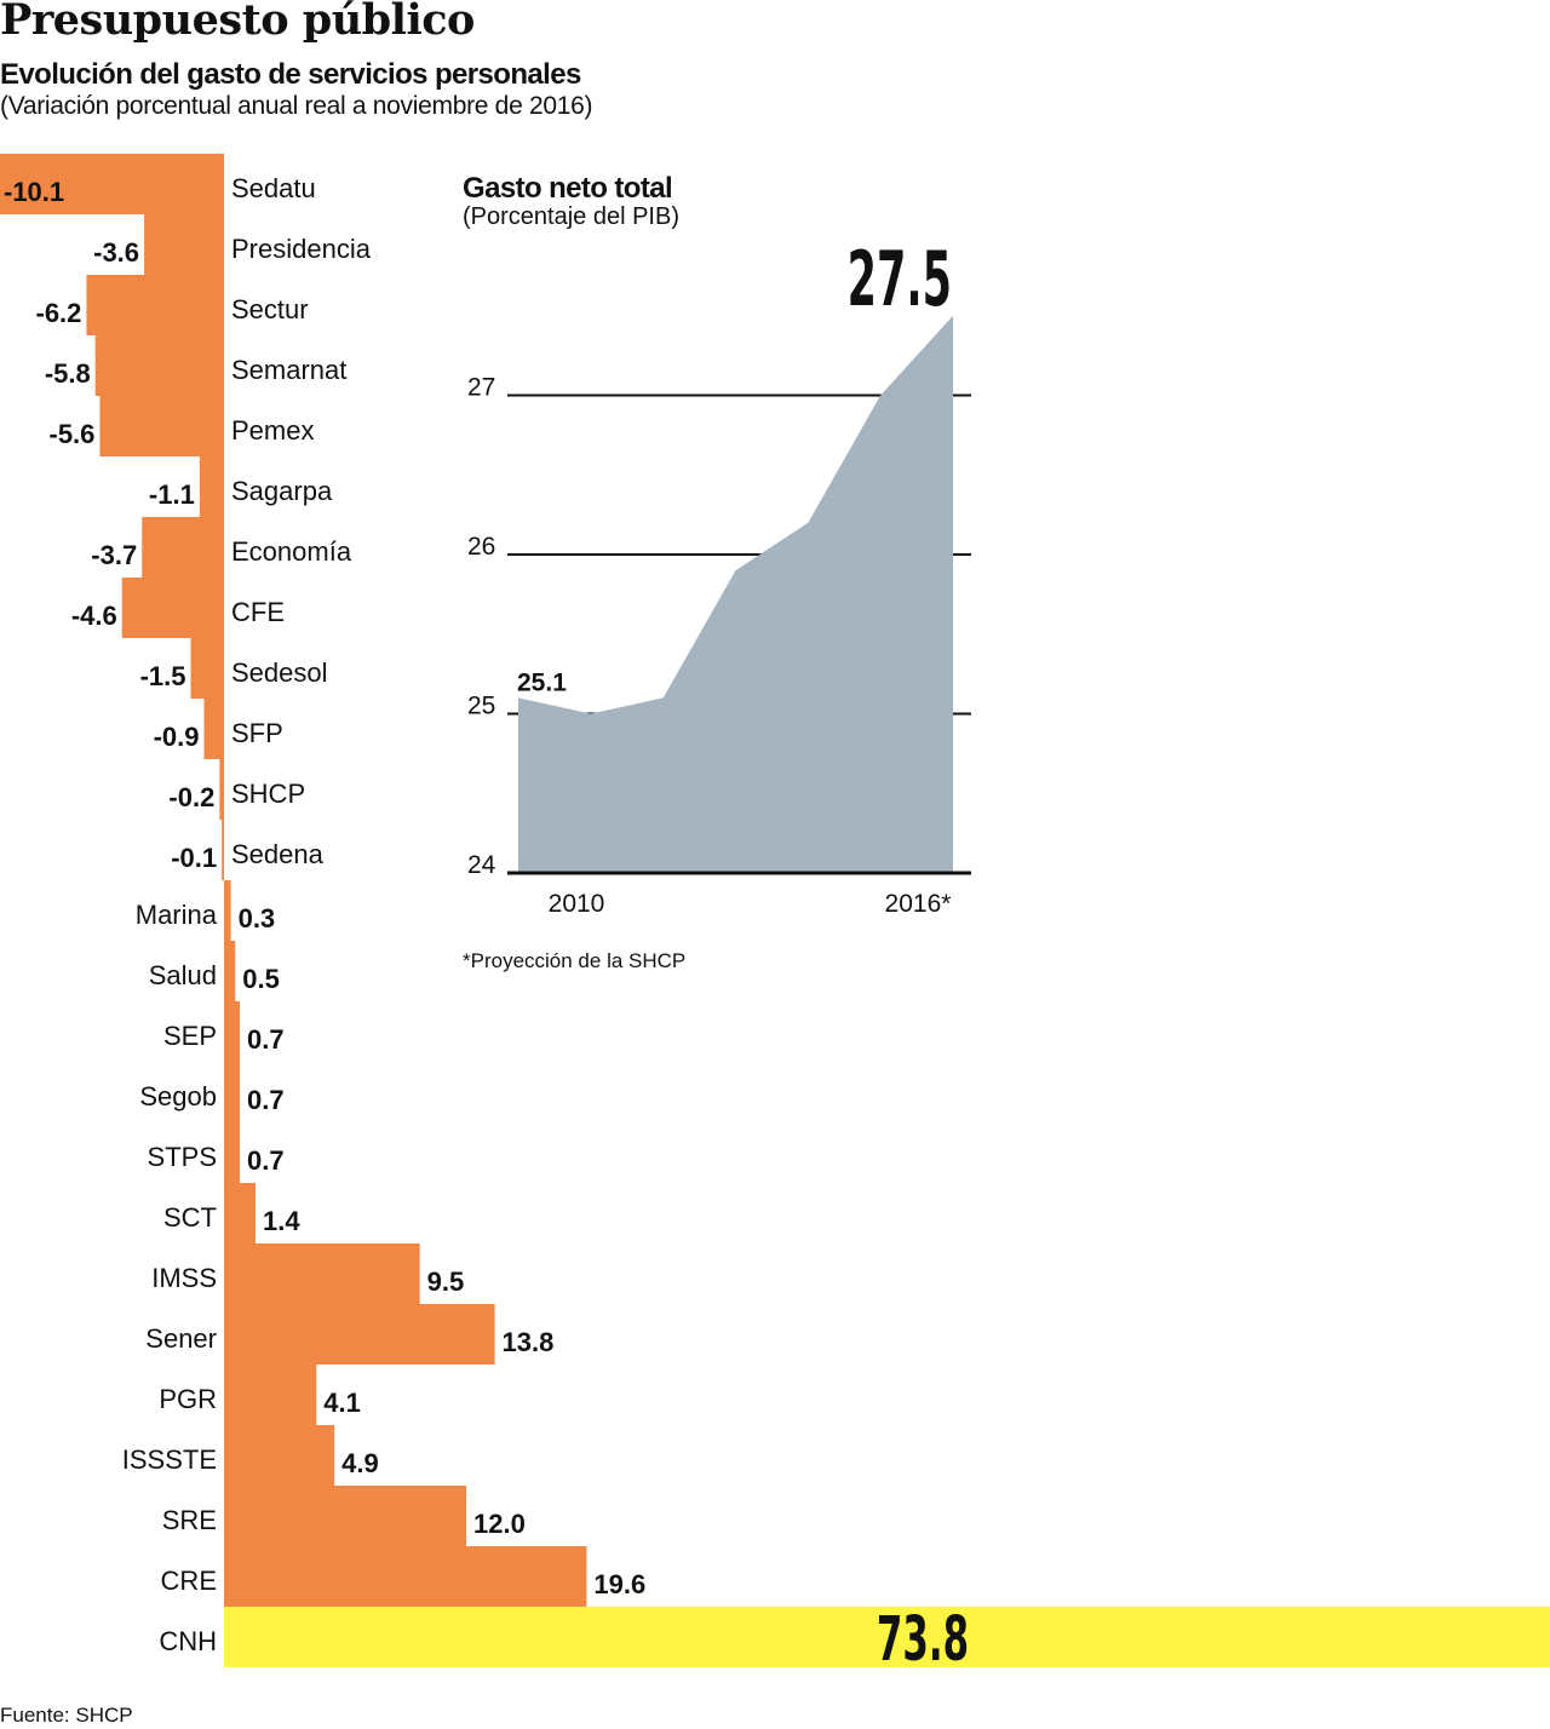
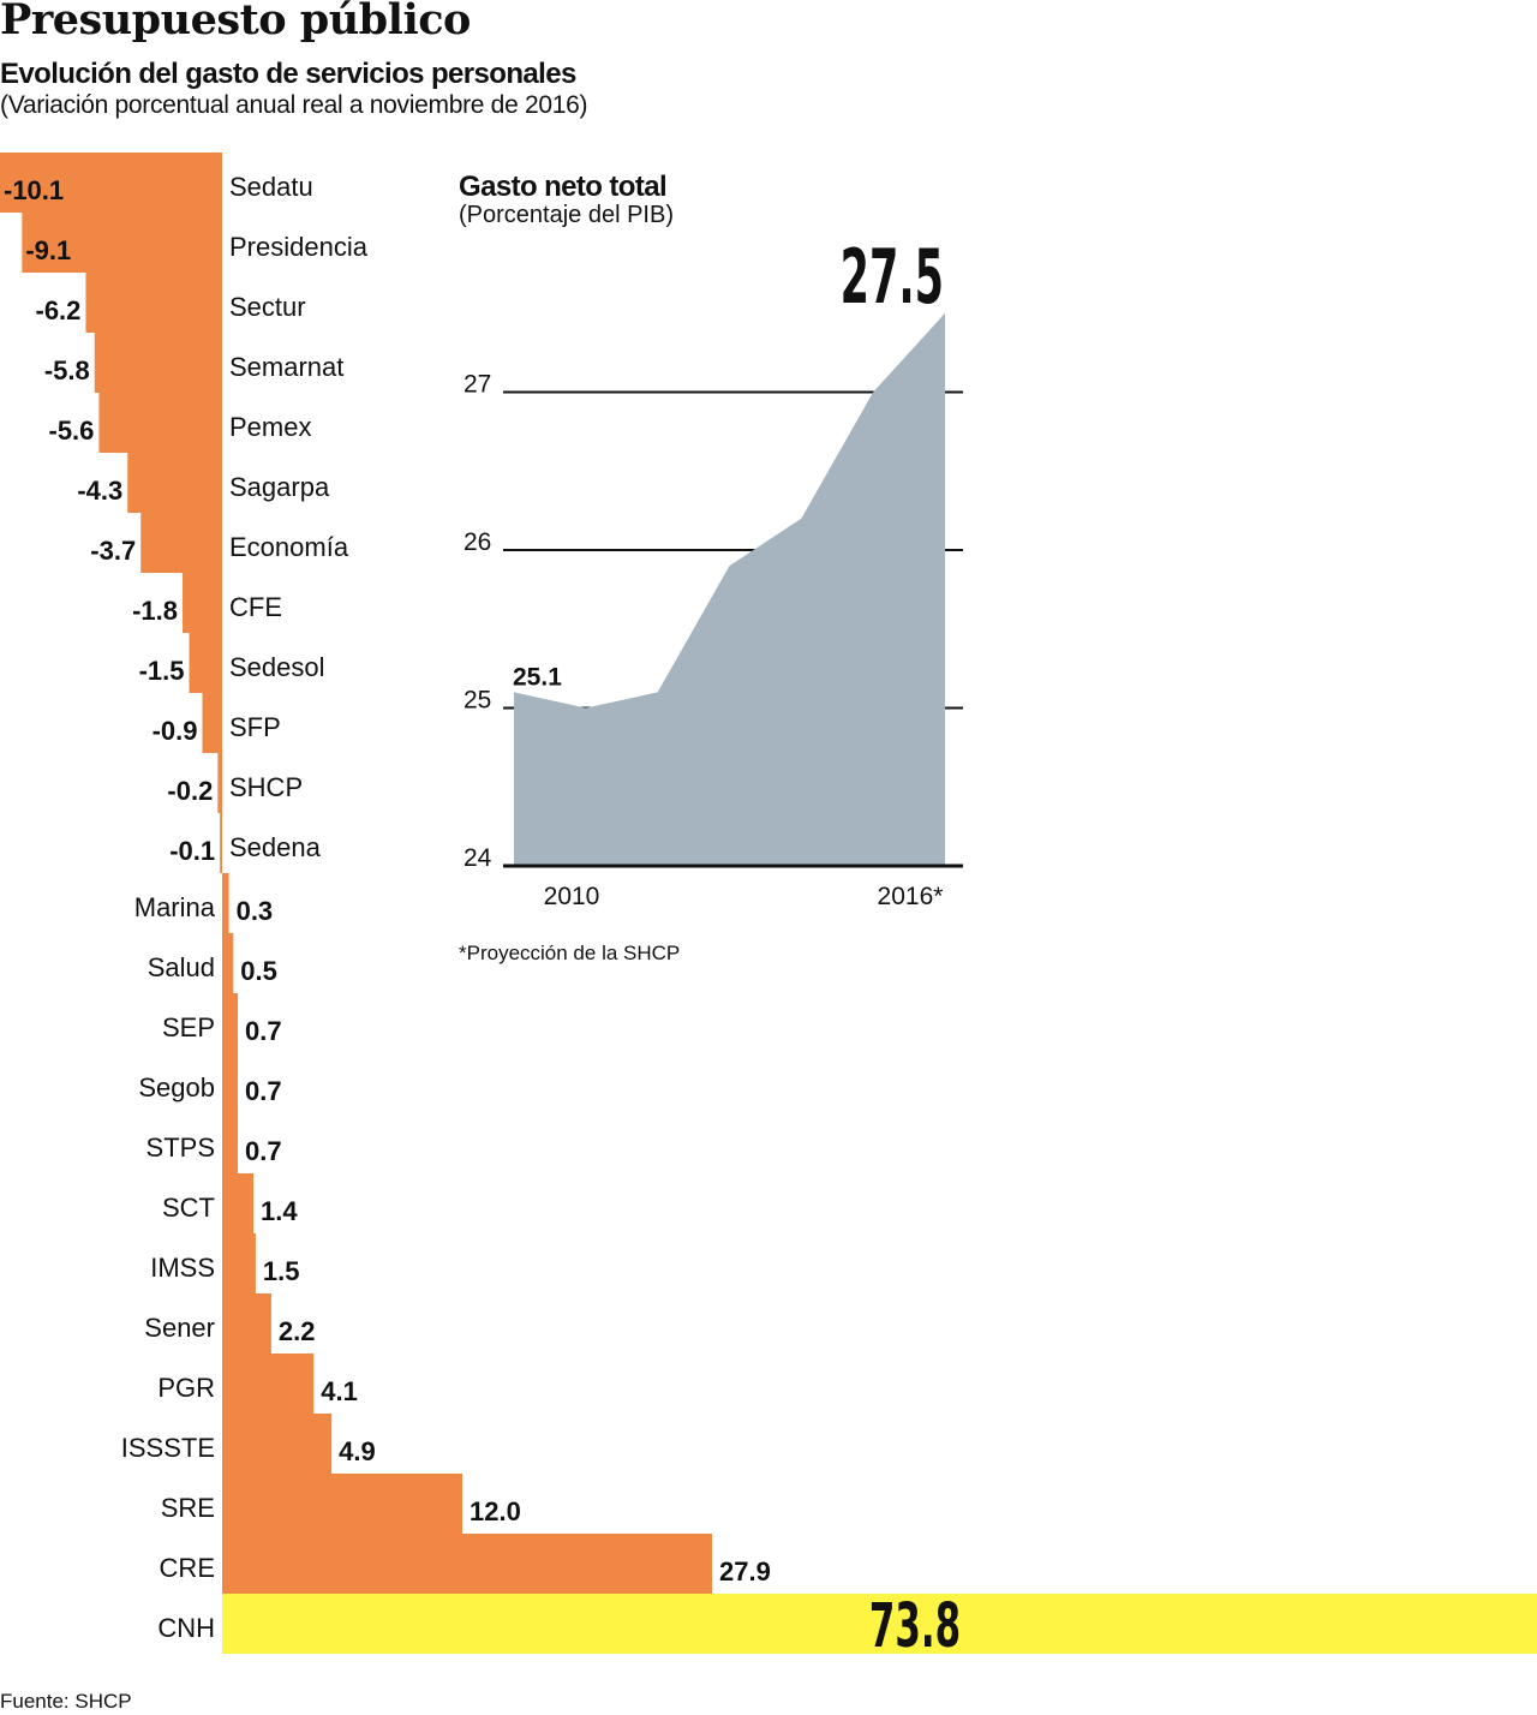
Evolución del gasto de servicios personales/Presidencia: -3.6 -> -9.1
Evolución del gasto de servicios personales/Sagarpa: -1.1 -> -4.3
Evolución del gasto de servicios personales/CFE: -4.6 -> -1.8
Evolución del gasto de servicios personales/IMSS: 9.5 -> 1.5
Evolución del gasto de servicios personales/Sener: 13.8 -> 2.2
Evolución del gasto de servicios personales/CRE: 19.6 -> 27.9
